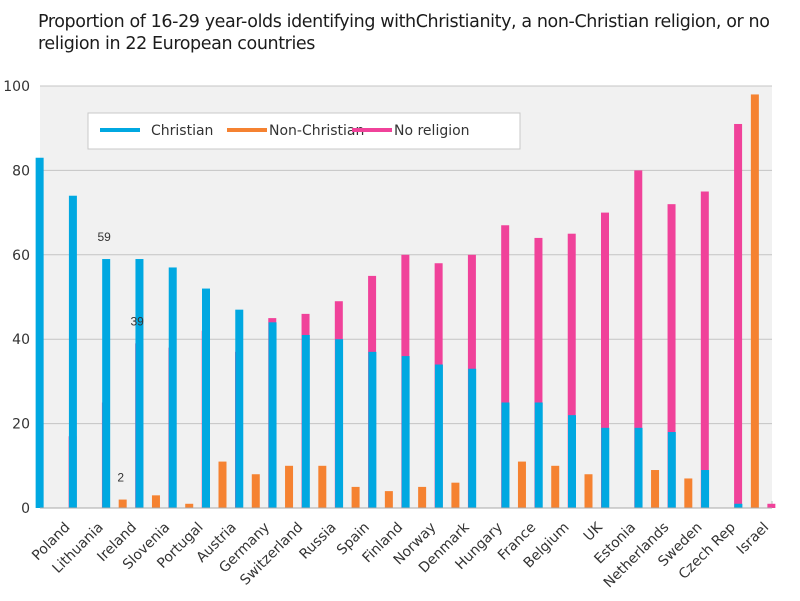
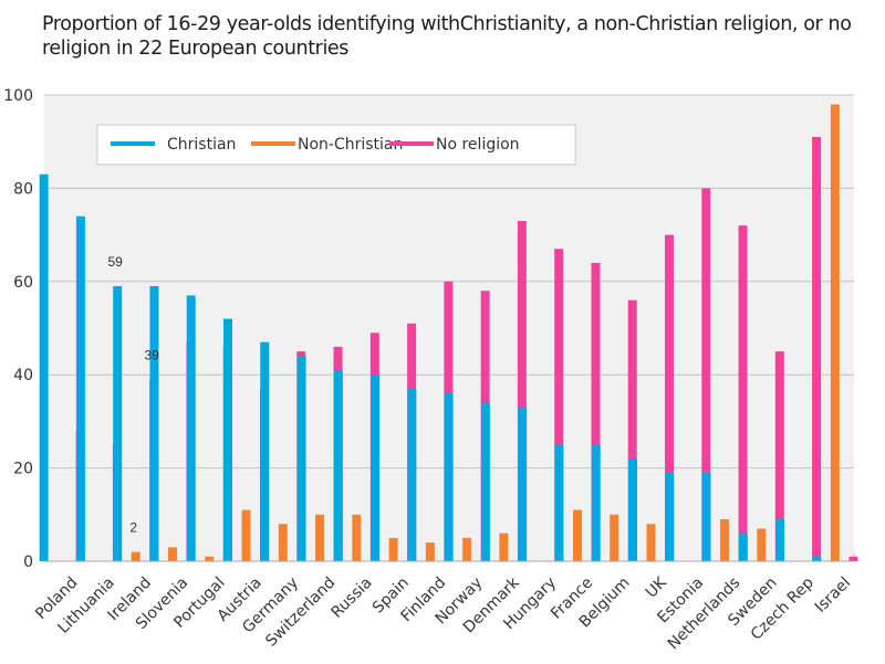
No religion/Poland: 17 -> 28
No religion/Slovenia: 38 -> 47
No religion/Portugal: 42 -> 46
No religion/Spain: 55 -> 51
No religion/Denmark: 60 -> 73
No religion/Belgium: 65 -> 56
Christian/Sweden: 18 -> 6
No religion/Sweden: 75 -> 45
